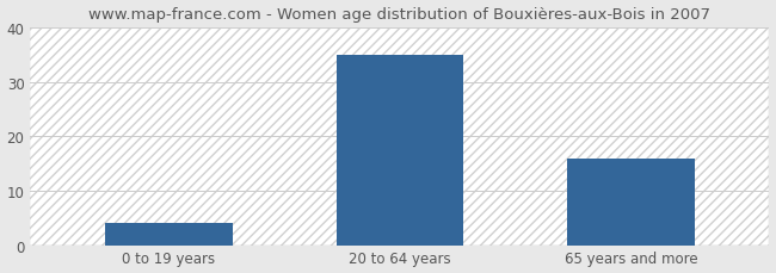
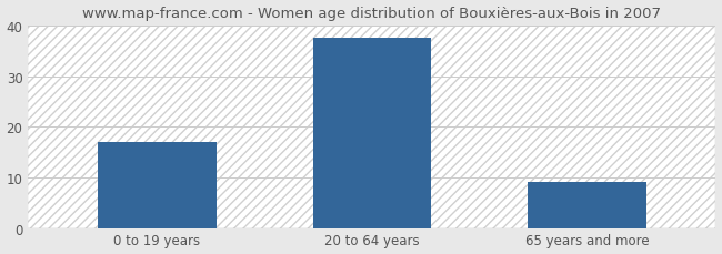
0 to 19 years: 4.0 -> 17.0
20 to 64 years: 35.0 -> 37.5
65 years and more: 16.0 -> 9.0
